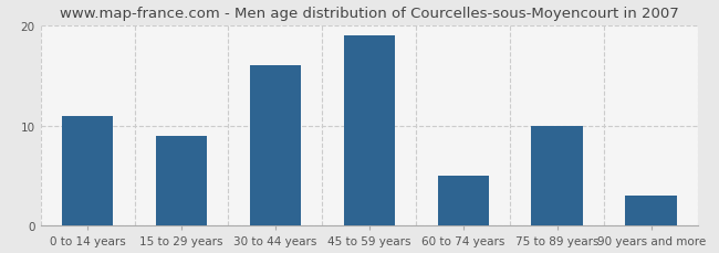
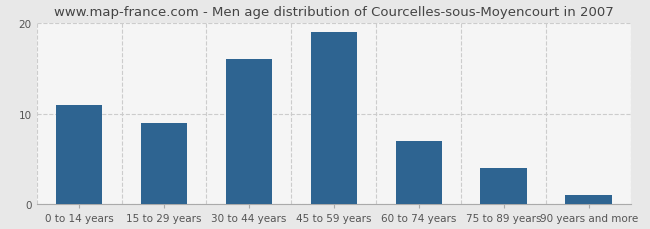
60 to 74 years: 5 -> 7
75 to 89 years: 10 -> 4
90 years and more: 3 -> 1
